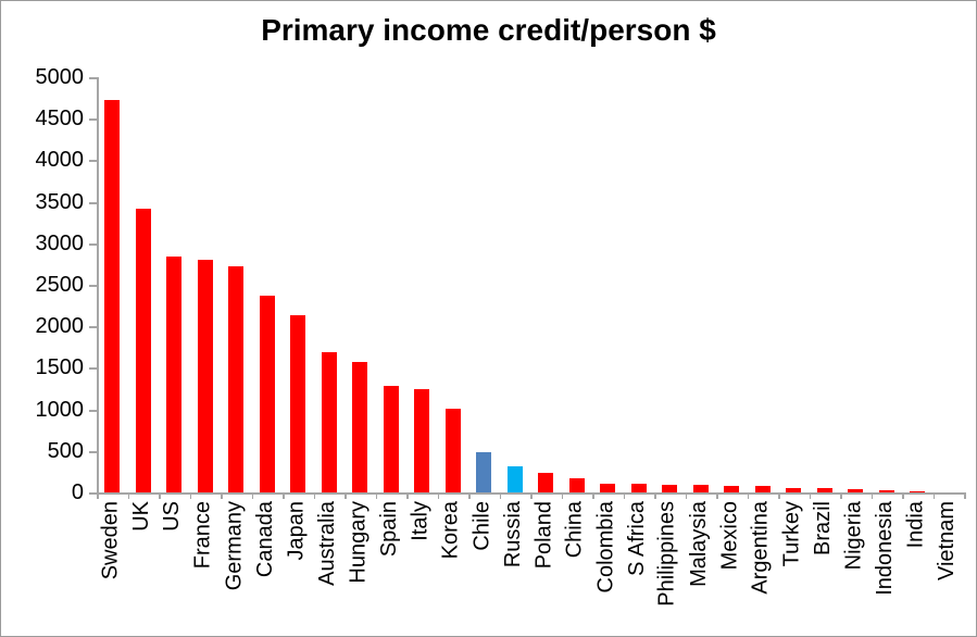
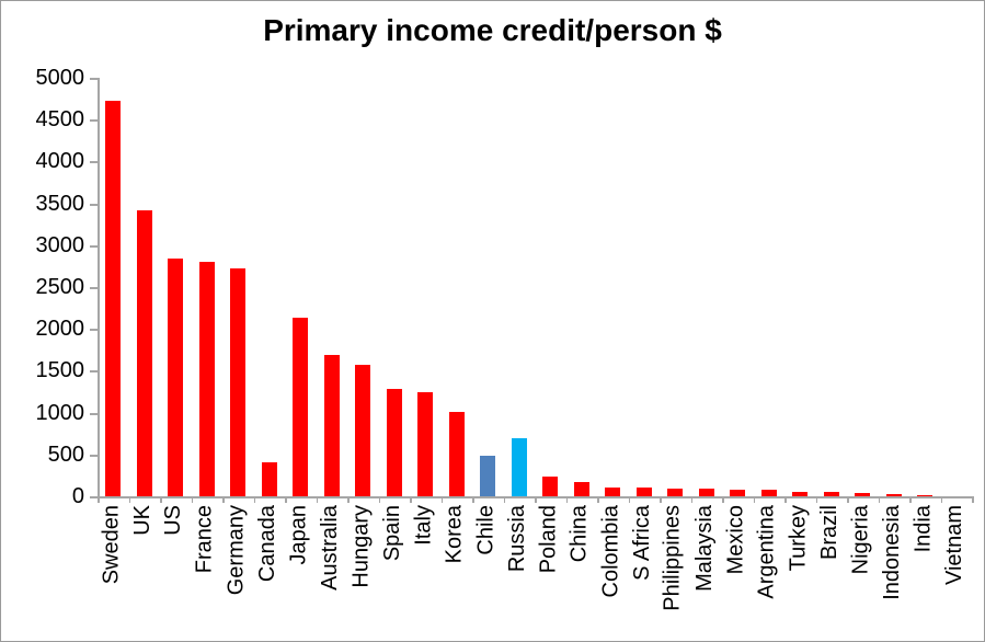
Canada: 2400 -> 400
Russia: 300 -> 700
